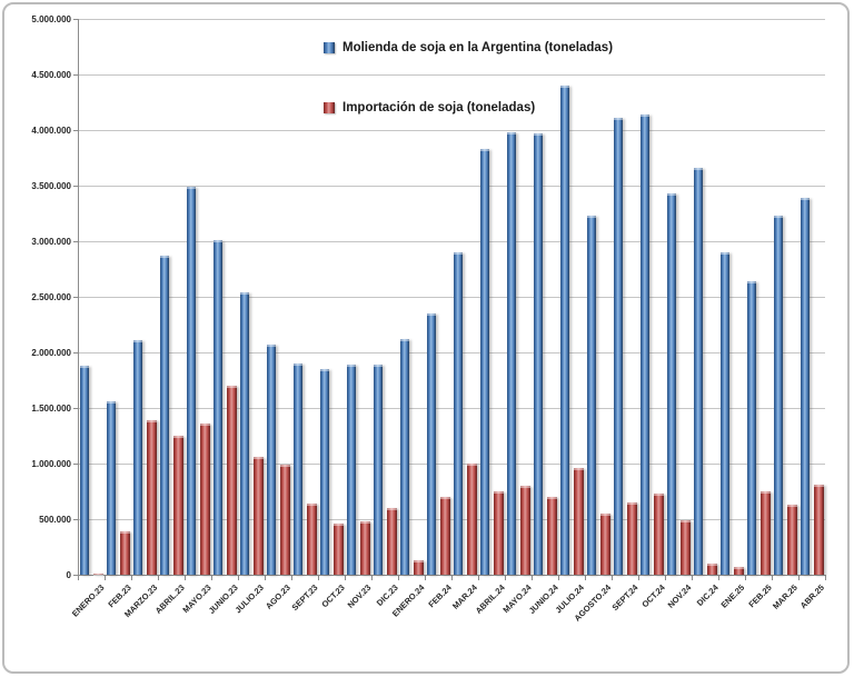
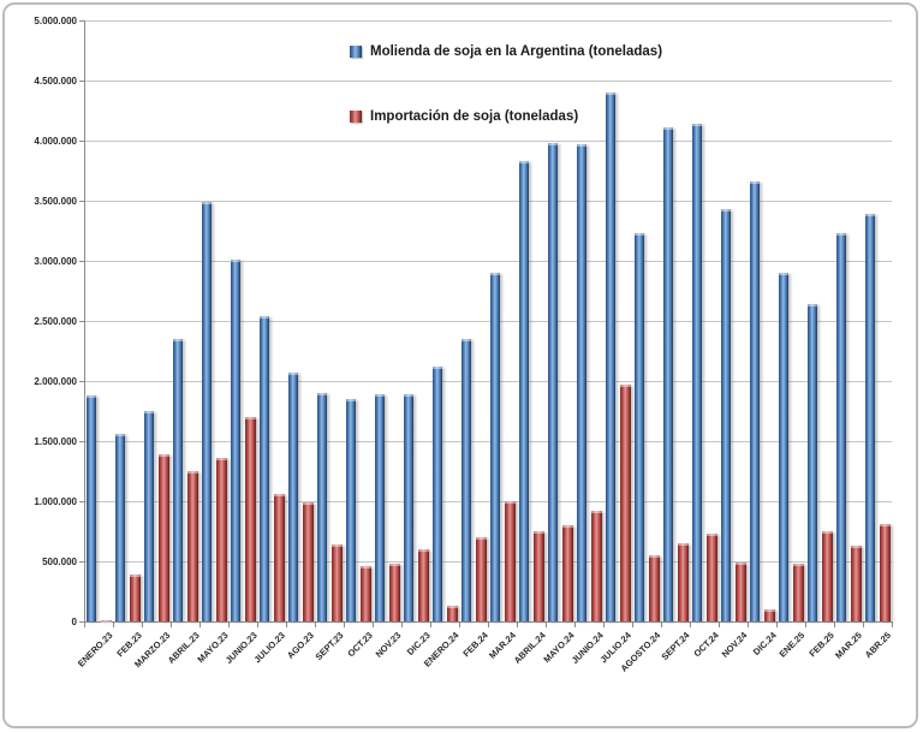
Molienda de soja en la Argentina (toneladas)/MARZO.23: 2110000 -> 1750000
Molienda de soja en la Argentina (toneladas)/ABRIL.23: 2870000 -> 2350000
Importación de soja (toneladas)/JUNIO.24: 700000 -> 920000
Importación de soja (toneladas)/JULIO.24: 960000 -> 1970000
Importación de soja (toneladas)/ENE.25: 70000 -> 480000
